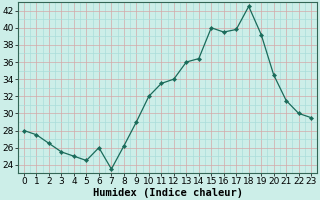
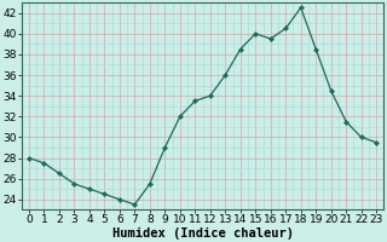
6: 26.0 -> 24.0
8: 26.2 -> 25.5
14: 36.4 -> 38.5
17: 39.8 -> 40.5
19: 39.2 -> 38.5
